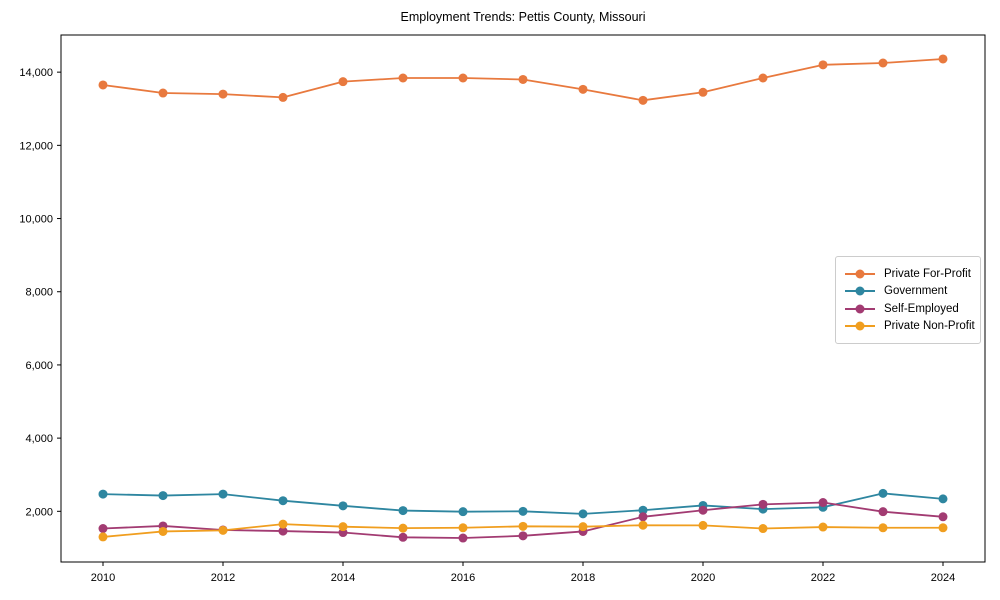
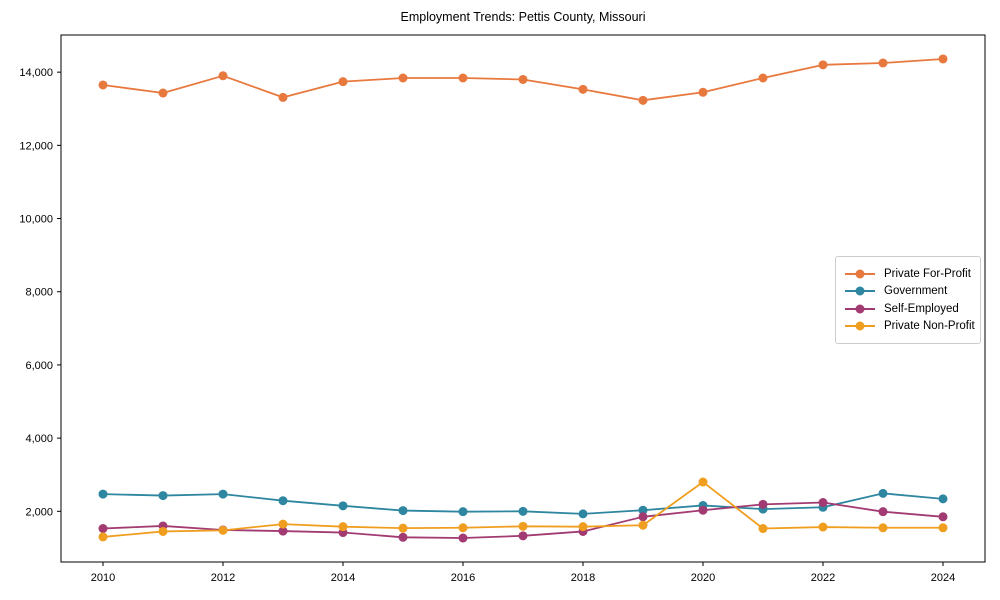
Private For-Profit/2012: 13400 -> 13900
Private Non-Profit/2020: 1600 -> 2800
